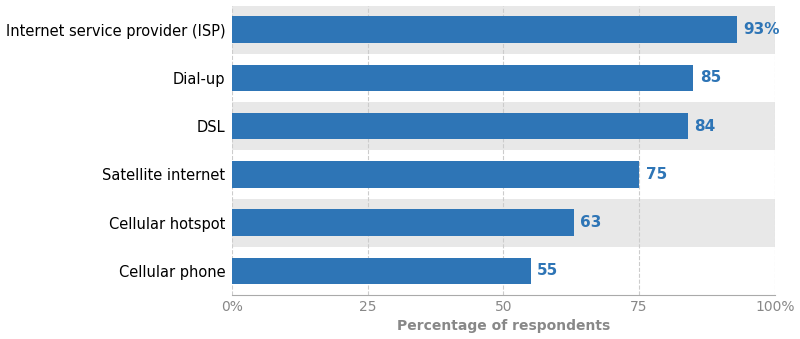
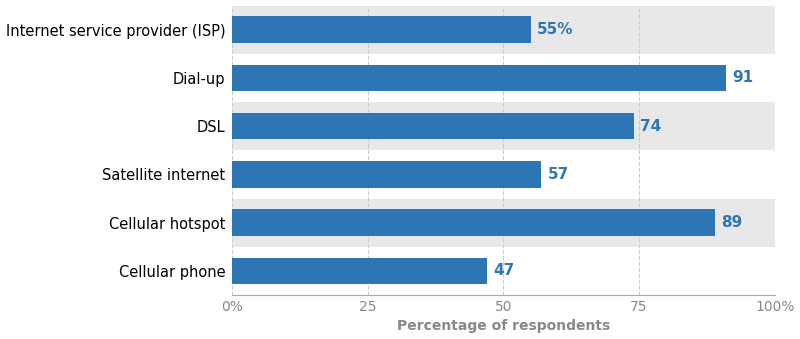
Internet service provider (ISP): 93% -> 55%
Dial-up: 85 -> 91
DSL: 84 -> 74
Satellite internet: 75 -> 57
Cellular hotspot: 63 -> 89
Cellular phone: 55 -> 47
